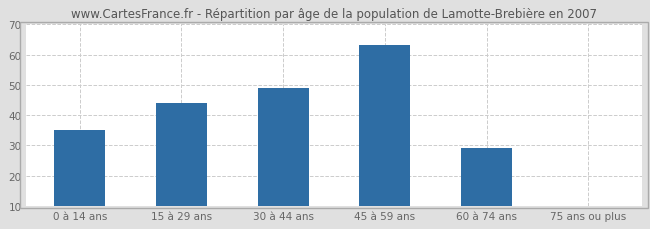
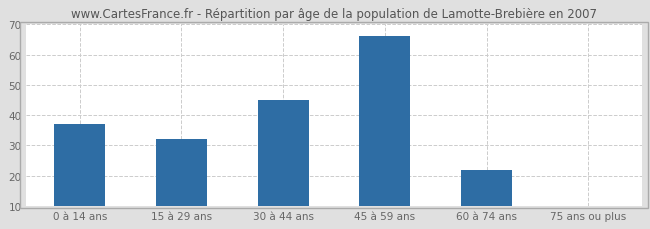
0 à 14 ans: 35 -> 37
15 à 29 ans: 44 -> 32
30 à 44 ans: 49 -> 45
45 à 59 ans: 63 -> 66
60 à 74 ans: 29 -> 22
